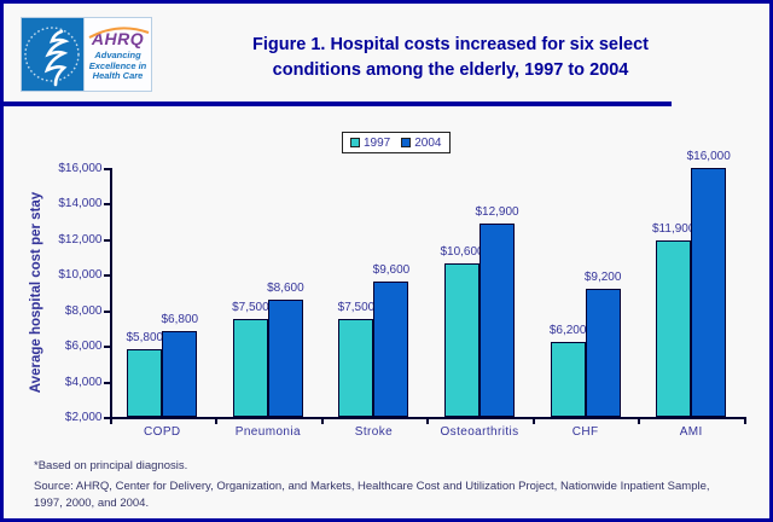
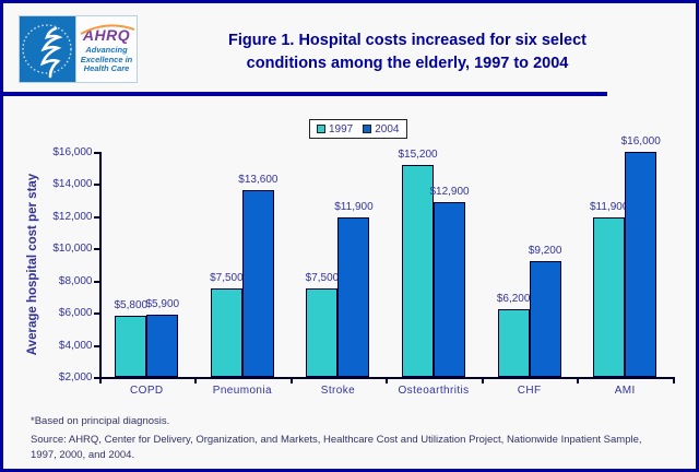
2004/COPD: $6,800 -> $5,900
2004/Pneumonia: $8,600 -> $13,600
2004/Stroke: $9,600 -> $11,900
1997/Osteoarthritis: $10,600 -> $15,200
